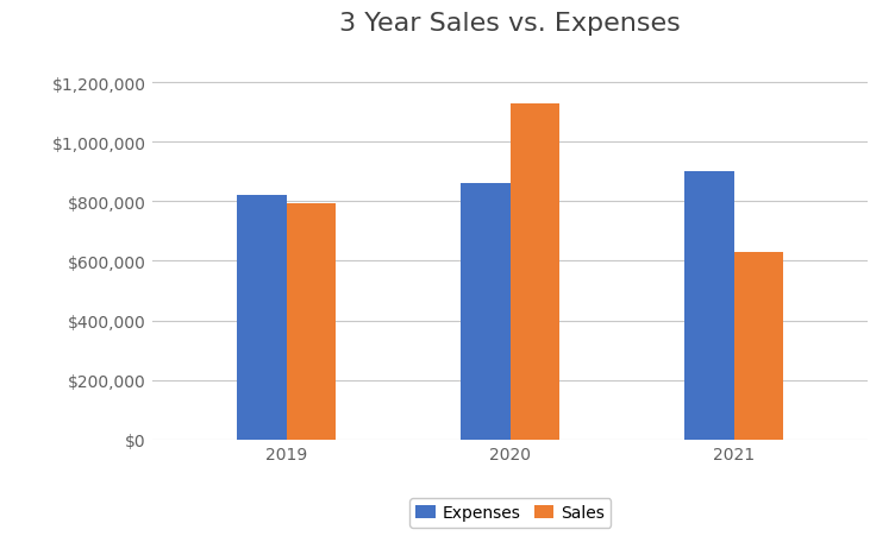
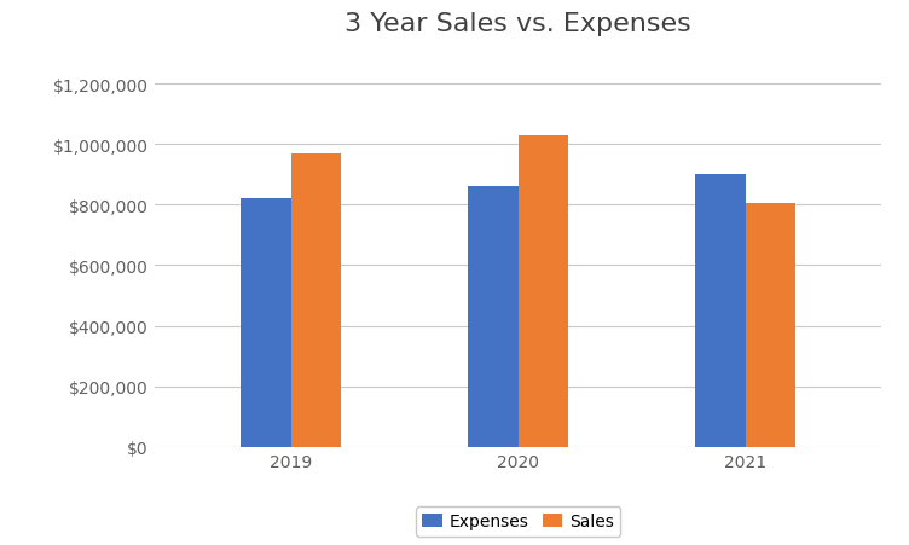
Sales/2019: $795,000 -> $970,000
Sales/2020: $1,130,000 -> $1,030,000
Sales/2021: $630,000 -> $805,000
